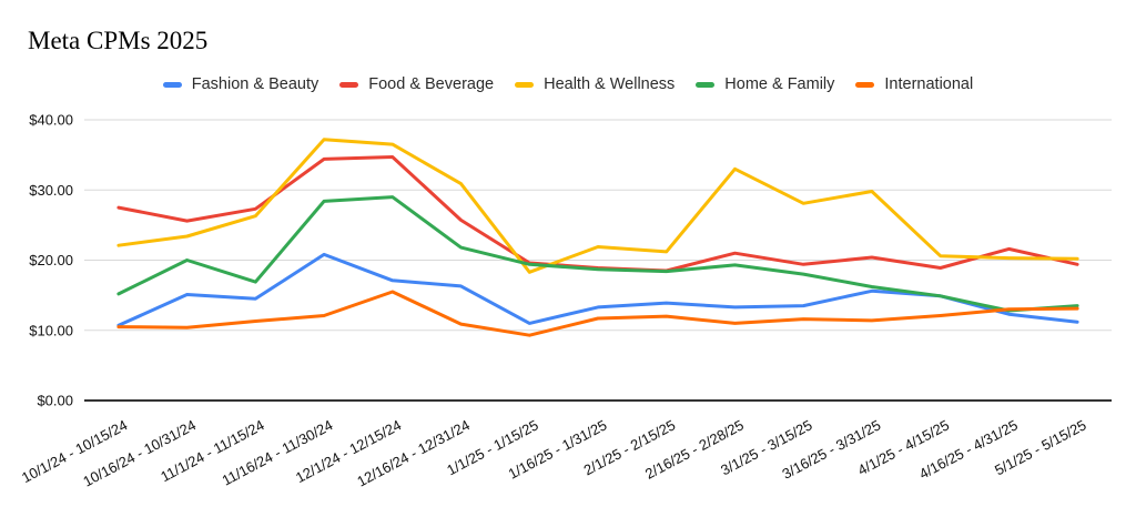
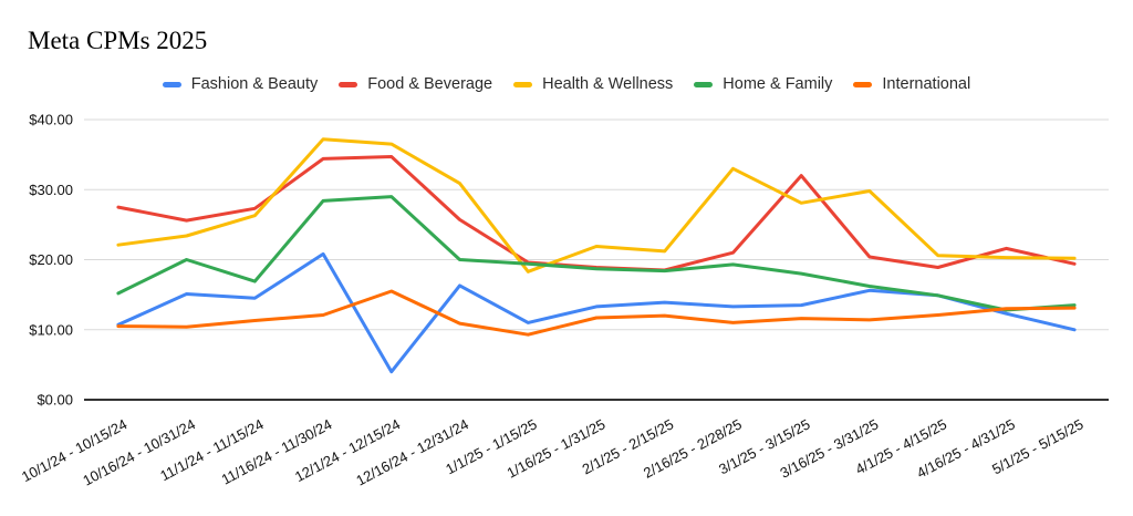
Fashion & Beauty/12/1/24 - 12/15/24: $17 -> $4
Home & Family/12/16/24 - 12/31/24: $22 -> $20
Food & Beverage/3/1/25 - 3/15/25: $19 -> $32
Fashion & Beauty/5/1/25 - 5/15/25: $11 -> $10
